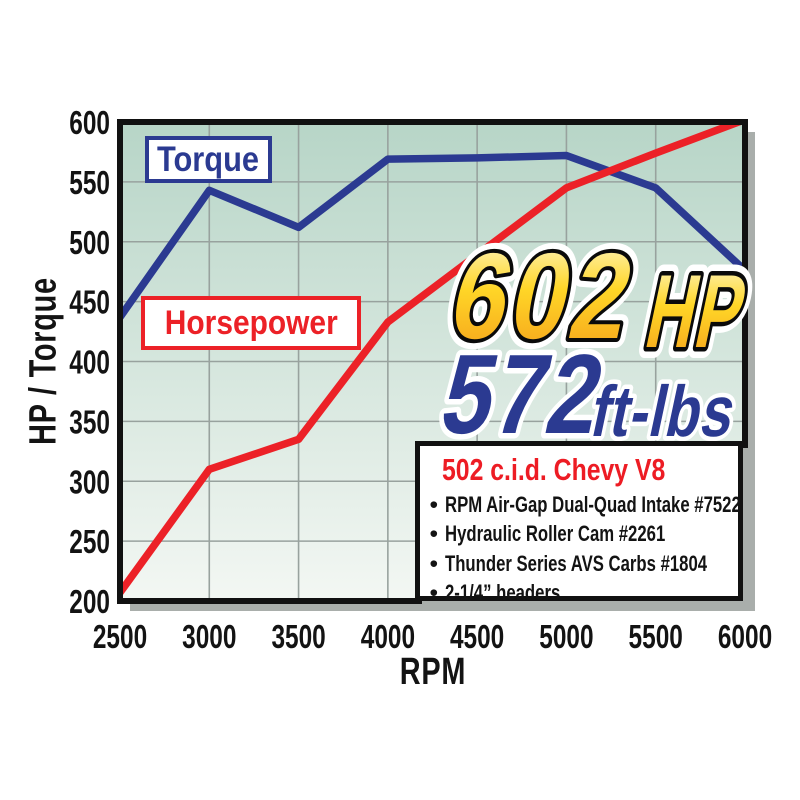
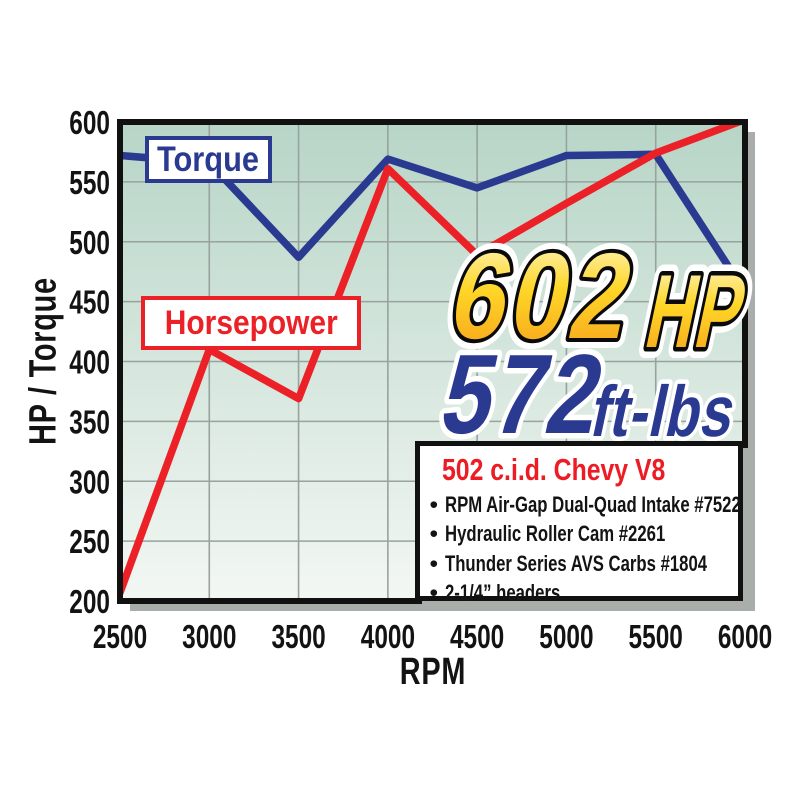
Torque/2500: 437 -> 572
Torque/3000: 543 -> 566
Horsepower/3000: 310 -> 410
Torque/3500: 512 -> 487
Horsepower/3500: 335 -> 369
Horsepower/4000: 433 -> 561
Torque/4500: 570 -> 545
Horsepower/5000: 545 -> 532
Torque/5500: 545 -> 573
Torque/6000: 476 -> 458
